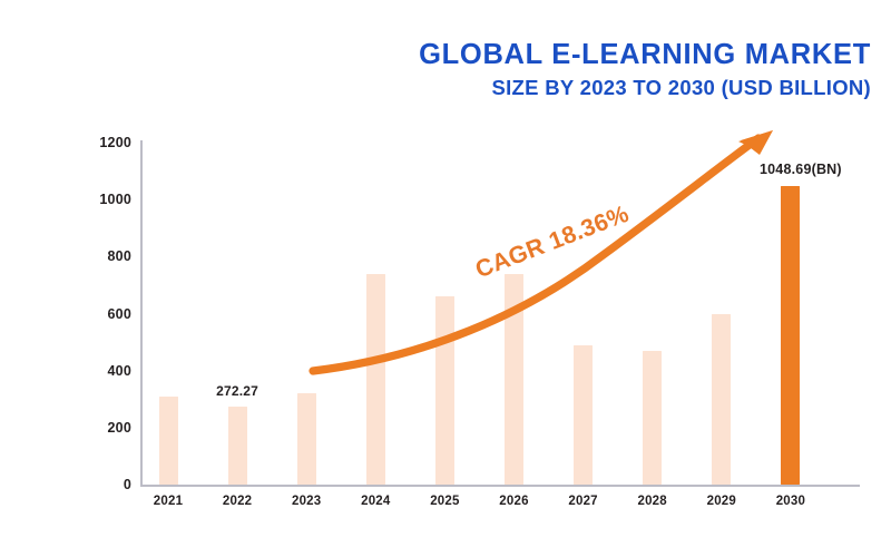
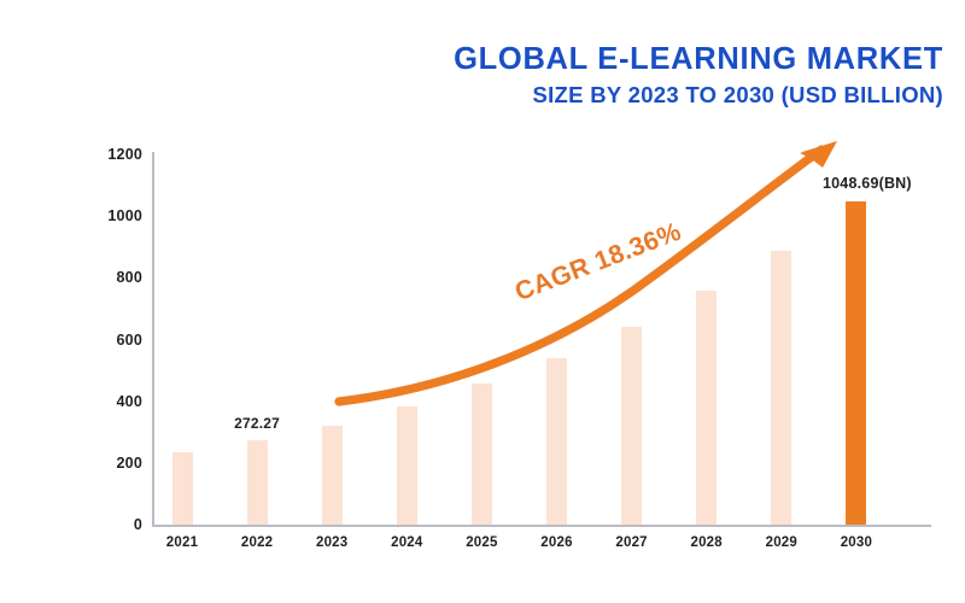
2021: 310 -> 240
2024: 740 -> 380
2025: 660 -> 460
2026: 740 -> 540
2027: 490 -> 640
2028: 470 -> 760
2029: 600 -> 890
